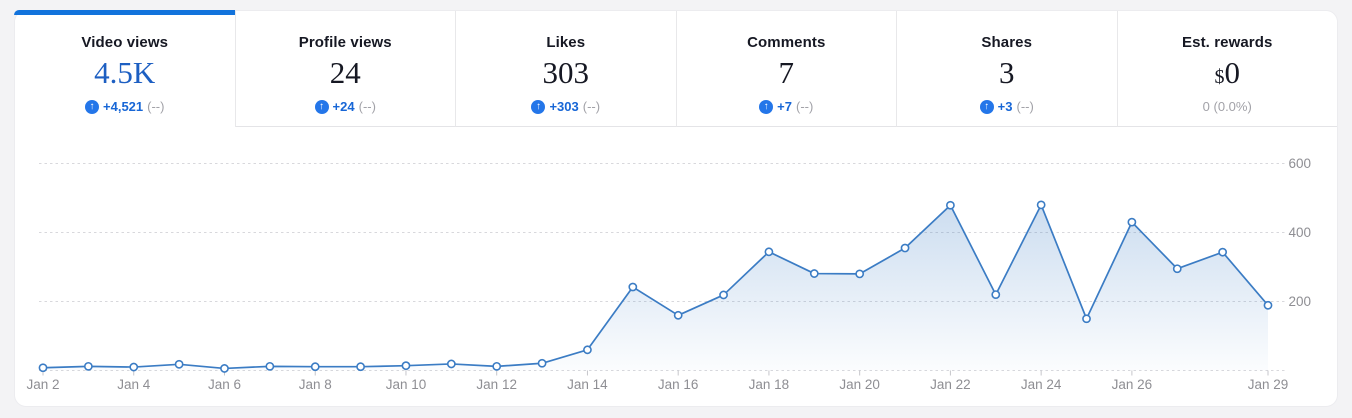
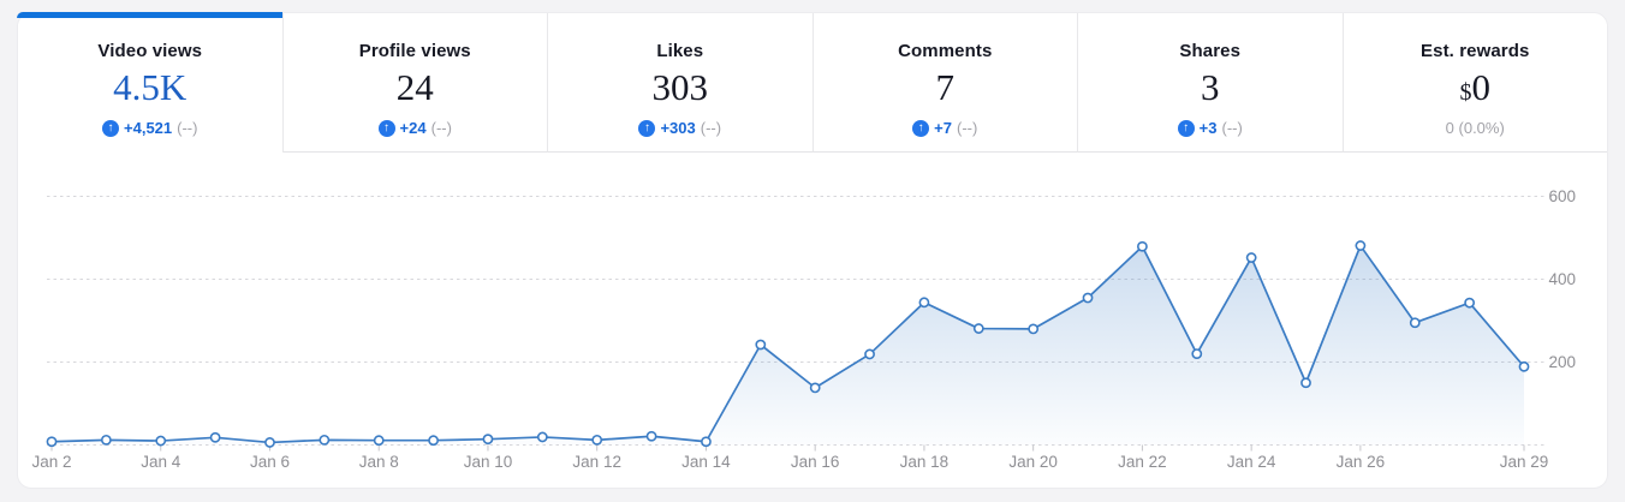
Jan 14: 60 -> 10
Jan 16: 160 -> 140
Jan 24: 480 -> 450
Jan 26: 430 -> 480
